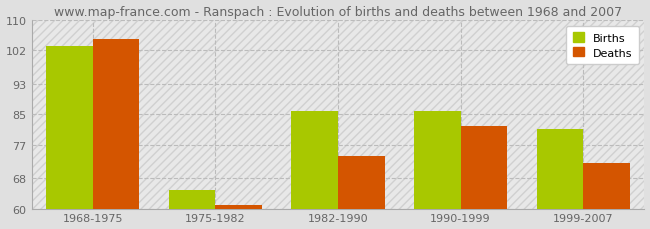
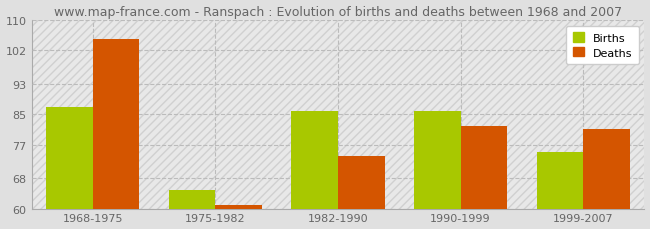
Births/1968-1975: 103 -> 87
Births/1999-2007: 81 -> 75
Deaths/1999-2007: 72 -> 81
